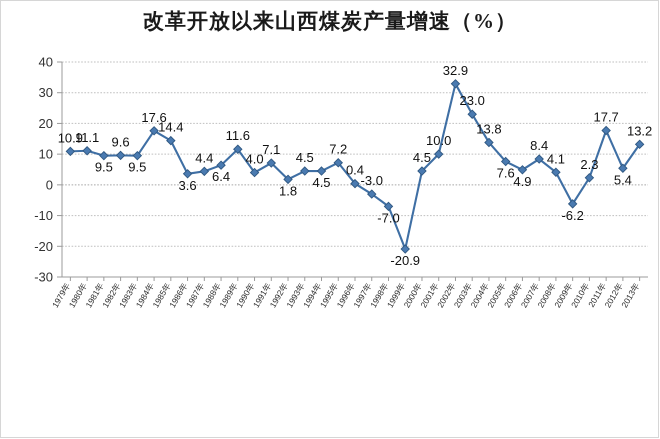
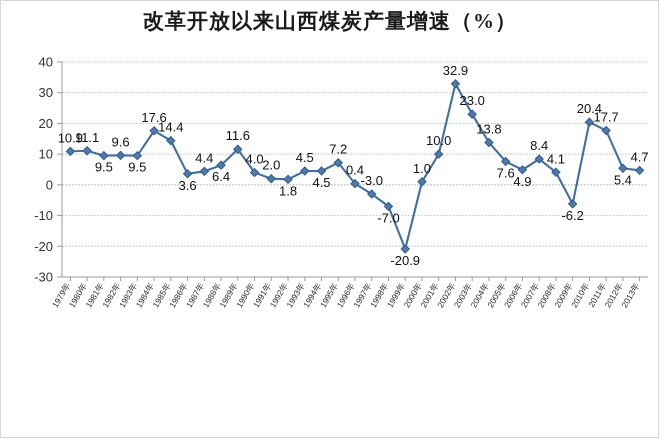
1991年: 7.1 -> 2.0
2000年: 4.5 -> 1.0
2010年: 2.3 -> 20.4
2013年: 13.2 -> 4.7
